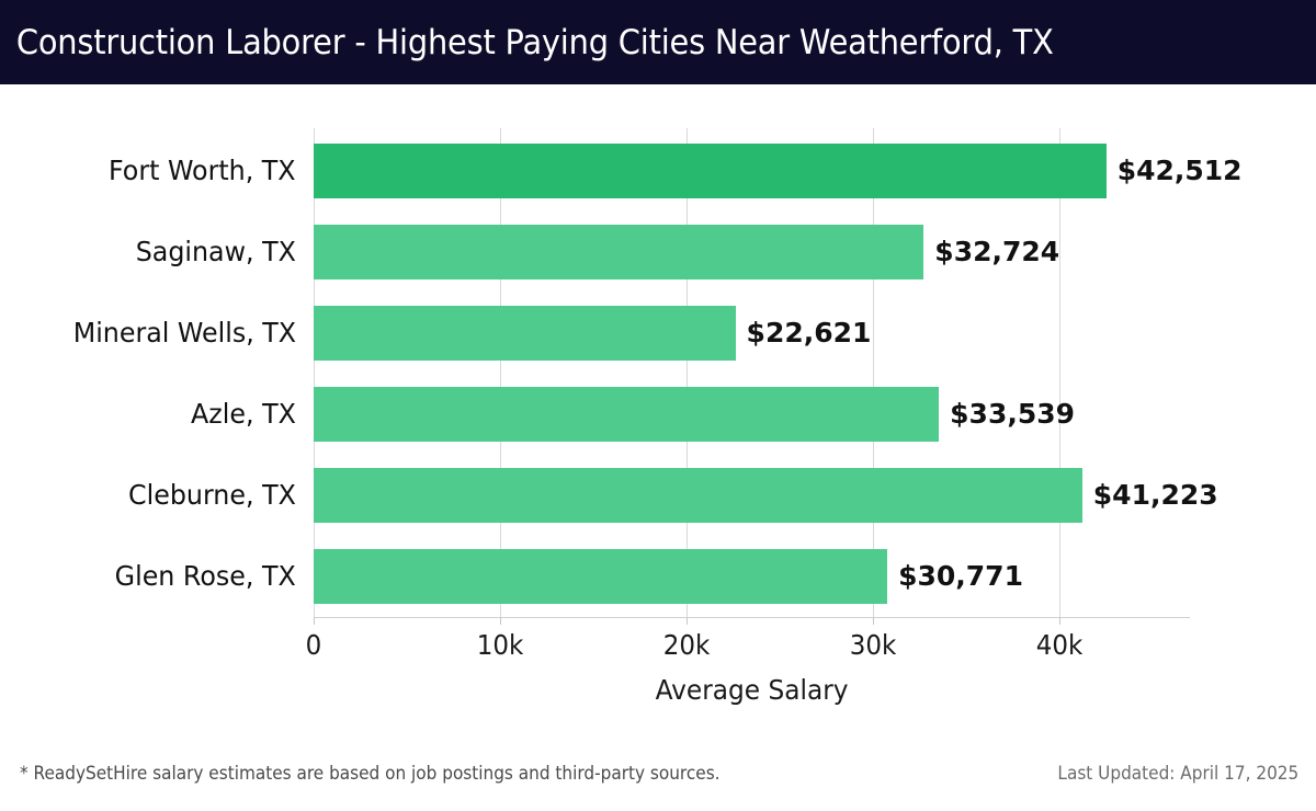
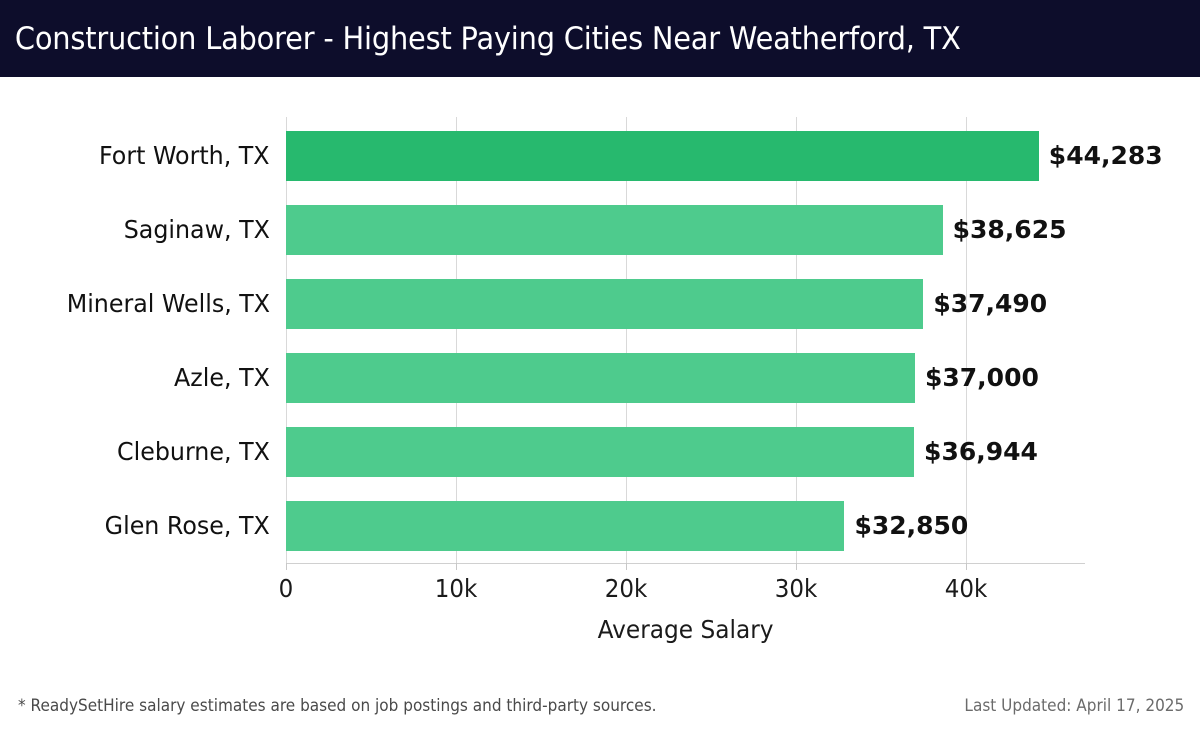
Fort Worth, TX: $42,512 -> $44,283
Saginaw, TX: $32,724 -> $38,625
Mineral Wells, TX: $22,621 -> $37,490
Azle, TX: $33,539 -> $37,000
Cleburne, TX: $41,223 -> $36,944
Glen Rose, TX: $30,771 -> $32,850
